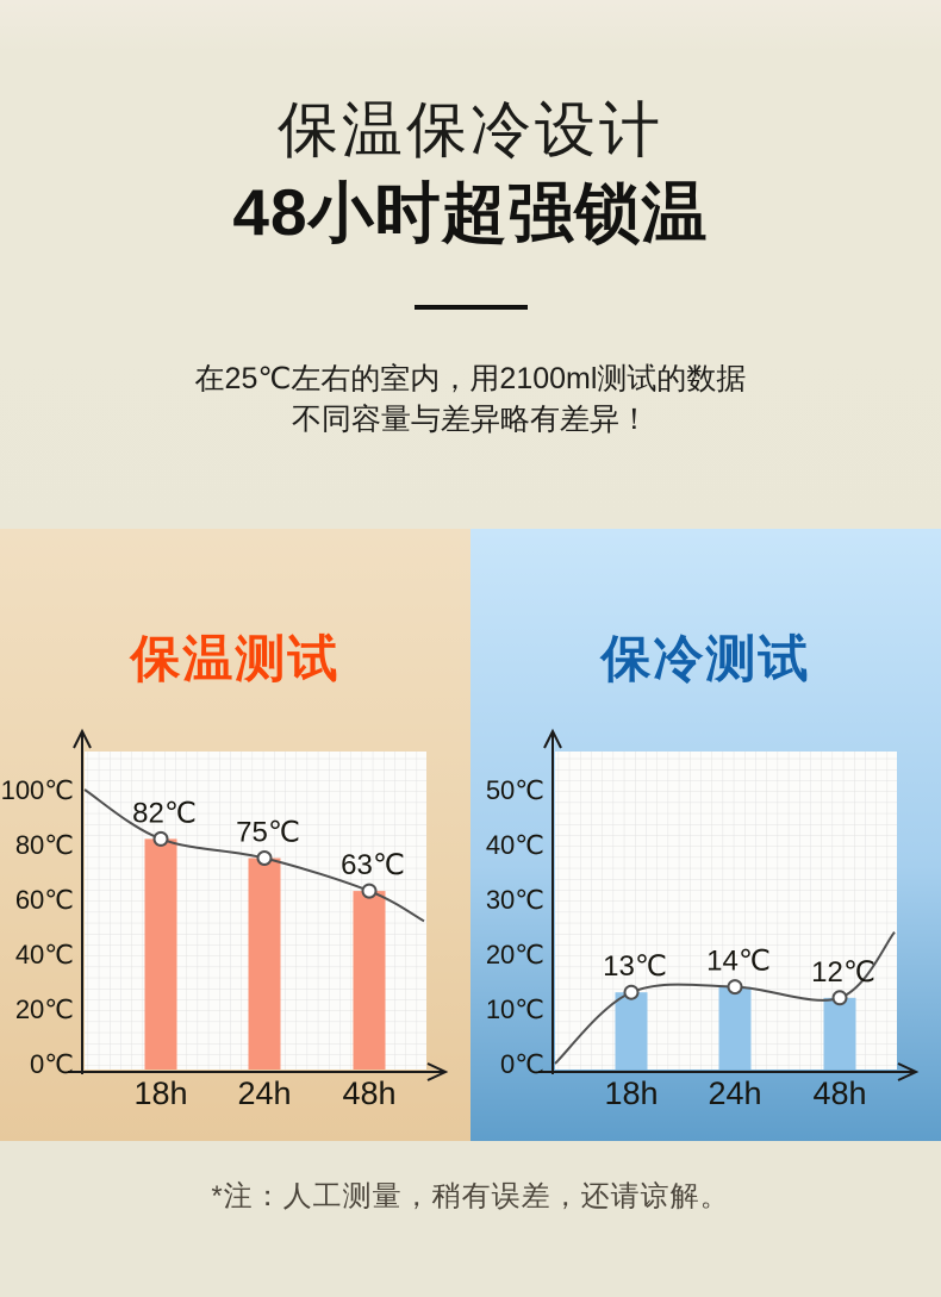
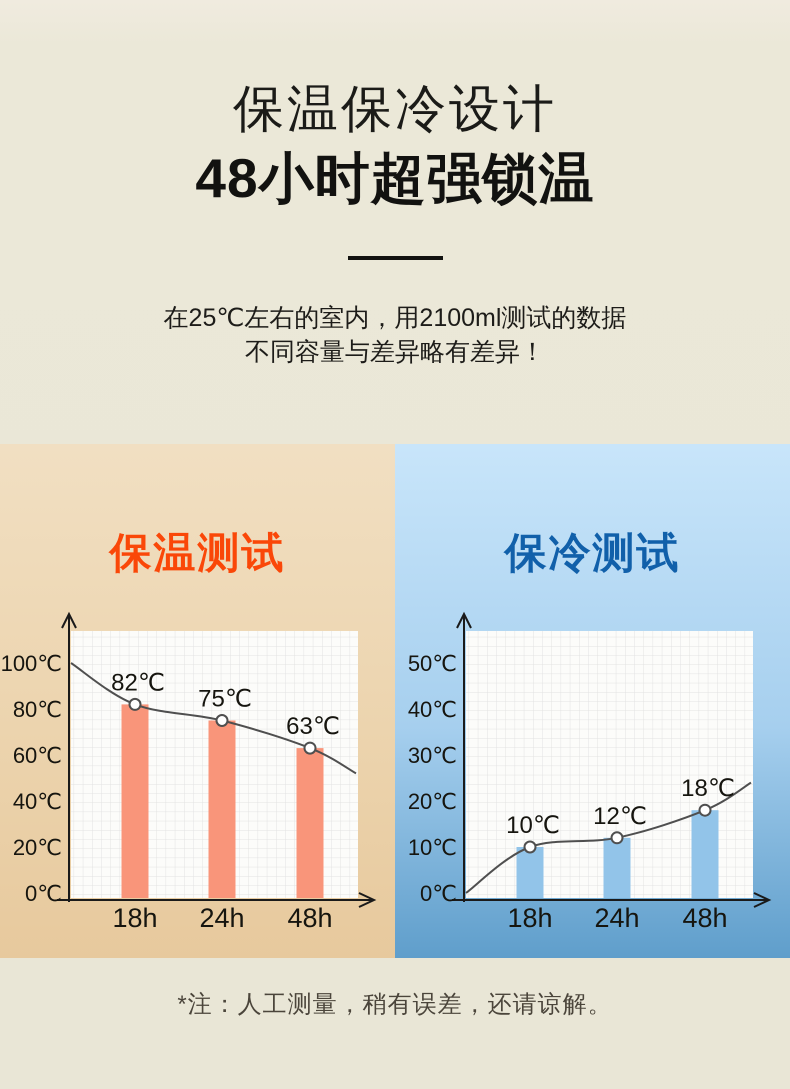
保冷测试/18h: 13 -> 10
保冷测试/24h: 14 -> 12
保冷测试/48h: 12 -> 18
